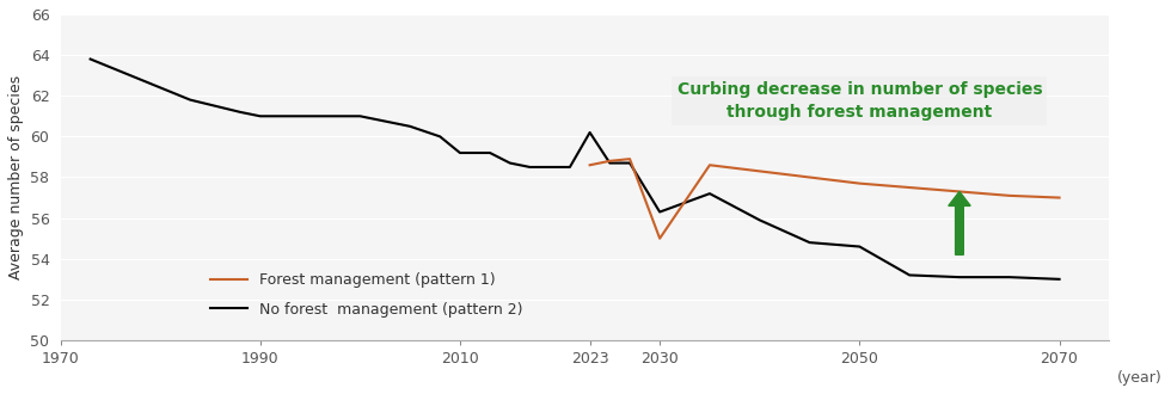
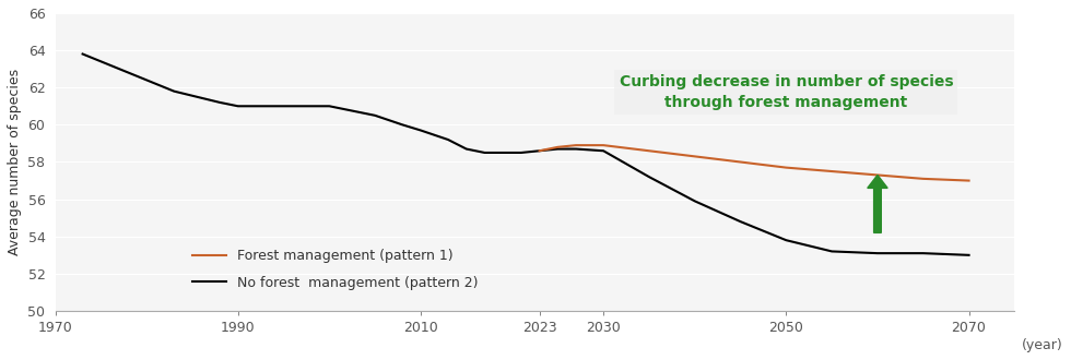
No forest management (pattern 2)/2010: 59.2 -> 59.7
No forest management (pattern 2)/2023: 60.2 -> 58.6
No forest management (pattern 2)/2030: 56.3 -> 58.6
Forest management (pattern 1)/2030: 55.0 -> 58.9
No forest management (pattern 2)/2050: 54.6 -> 53.8
